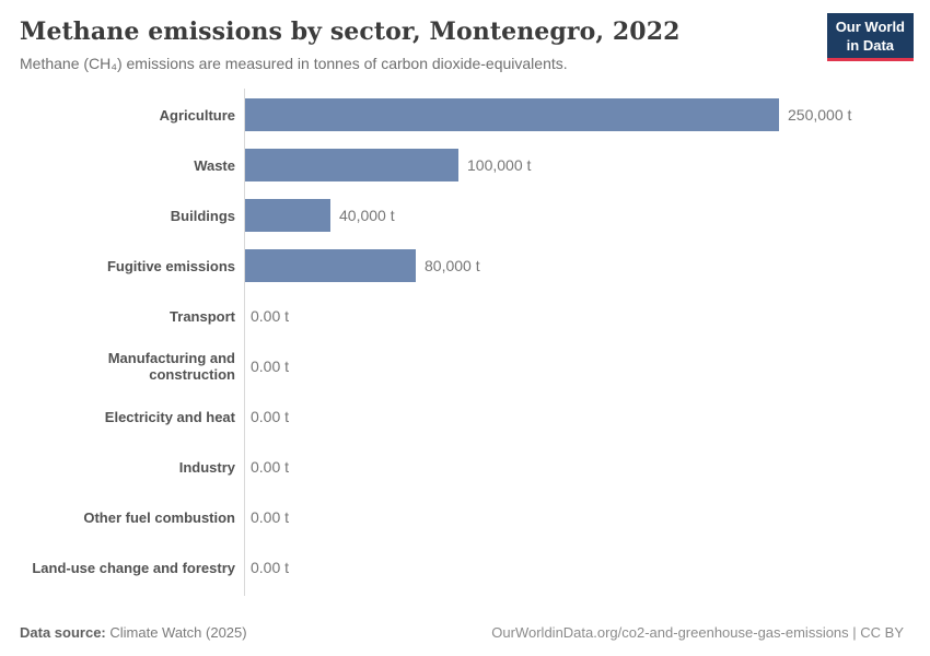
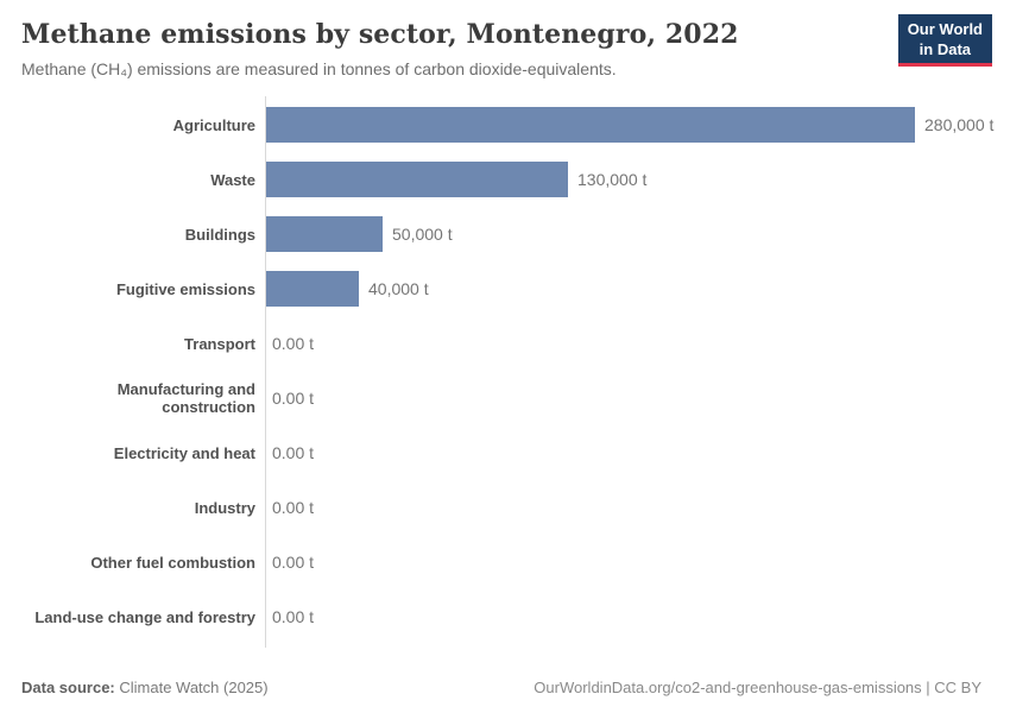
Agriculture: 250,000 -> 280,000
Waste: 100,000 -> 130,000
Buildings: 40,000 -> 50,000
Fugitive emissions: 80,000 -> 40,000
